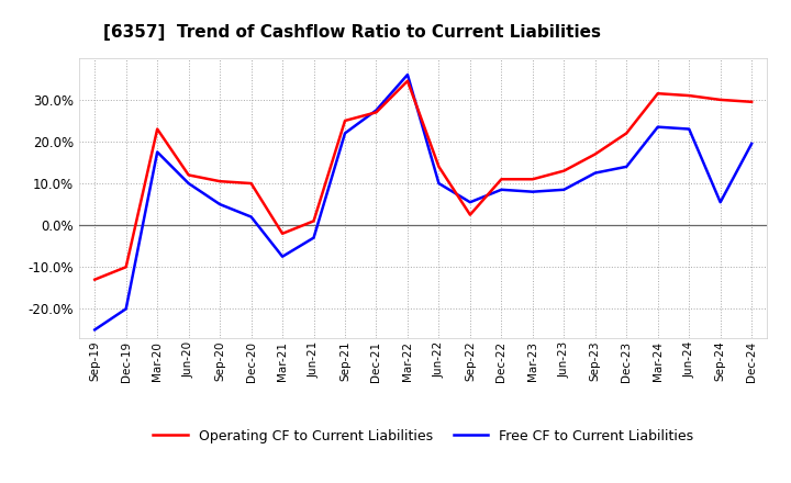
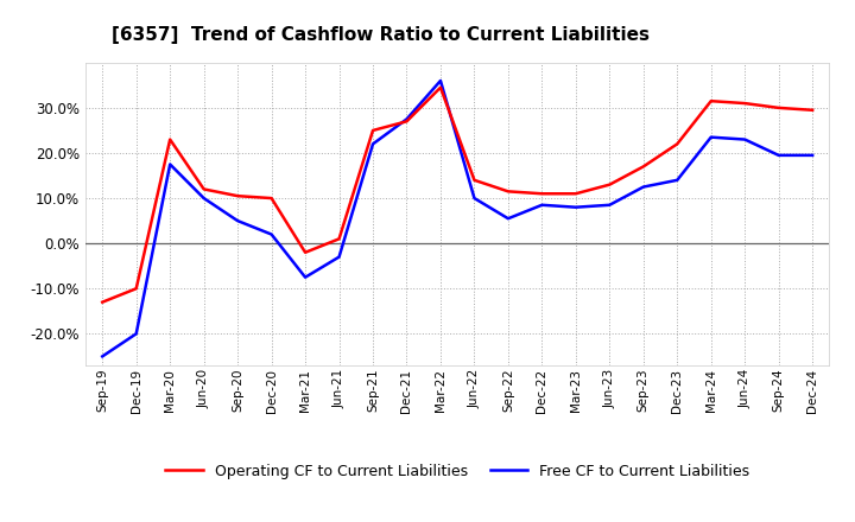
Operating CF to Current Liabilities/Sep-22: 2.5% -> 11.5%
Free CF to Current Liabilities/Sep-24: 5.5% -> 19.5%
